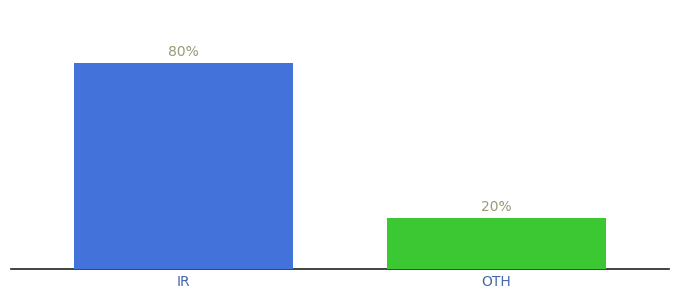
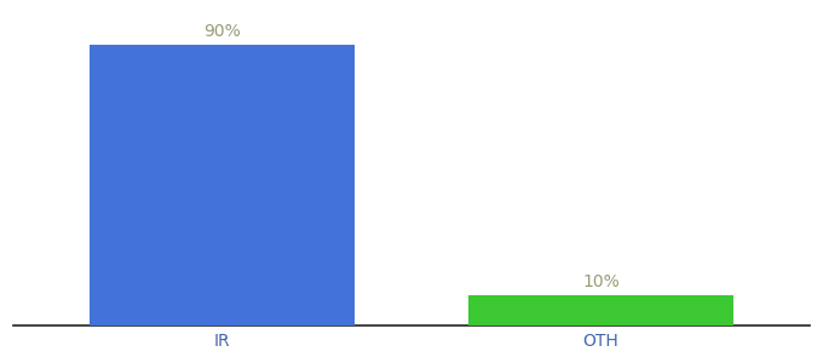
IR: 80% -> 90%
OTH: 20% -> 10%
